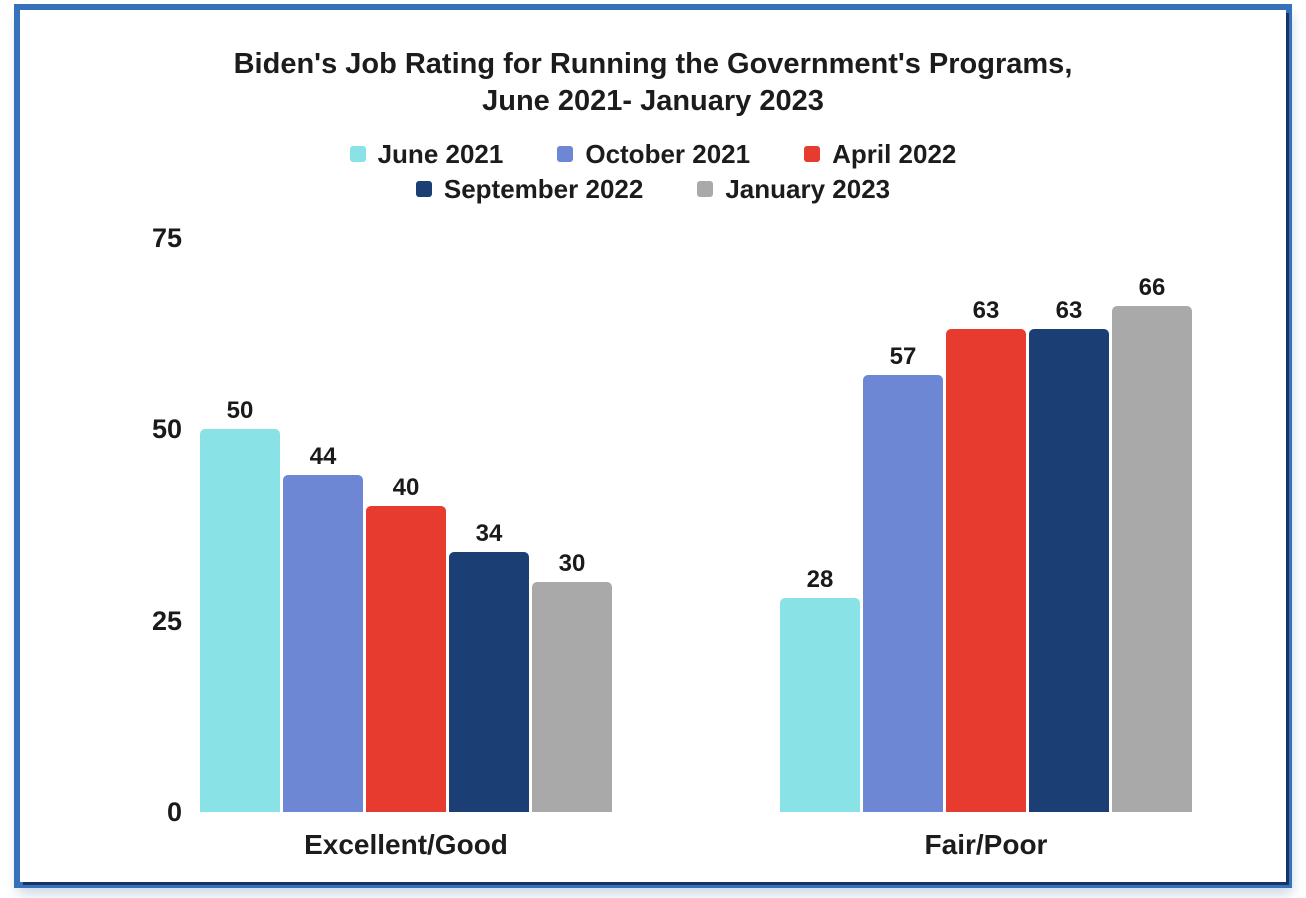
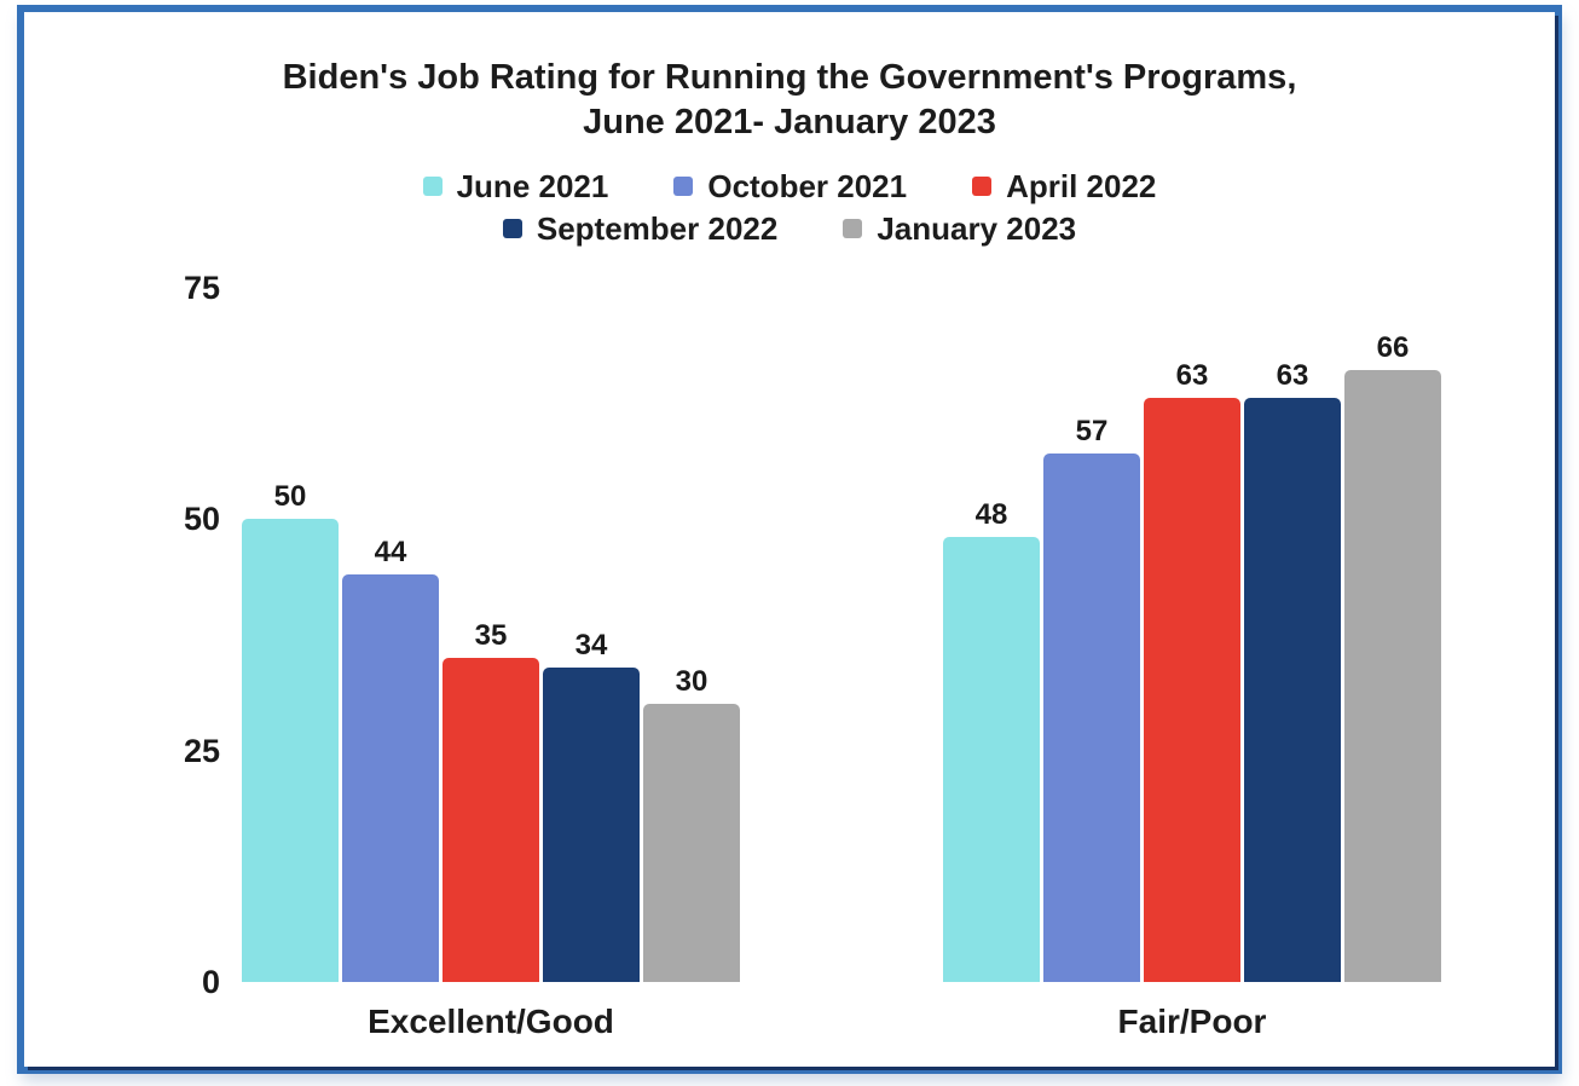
April 2022/Excellent/Good: 40 -> 35
June 2021/Fair/Poor: 28 -> 48
